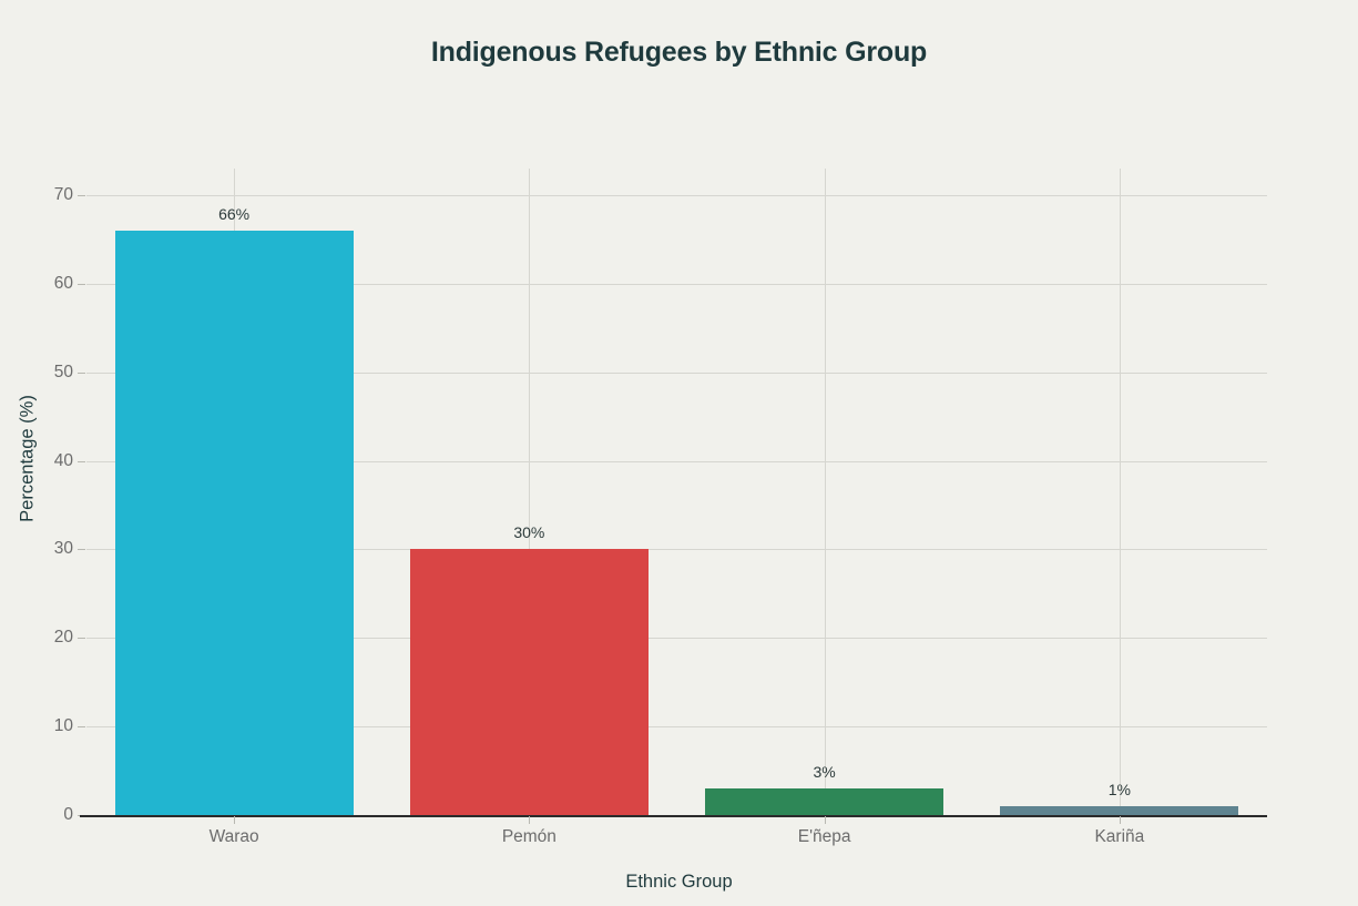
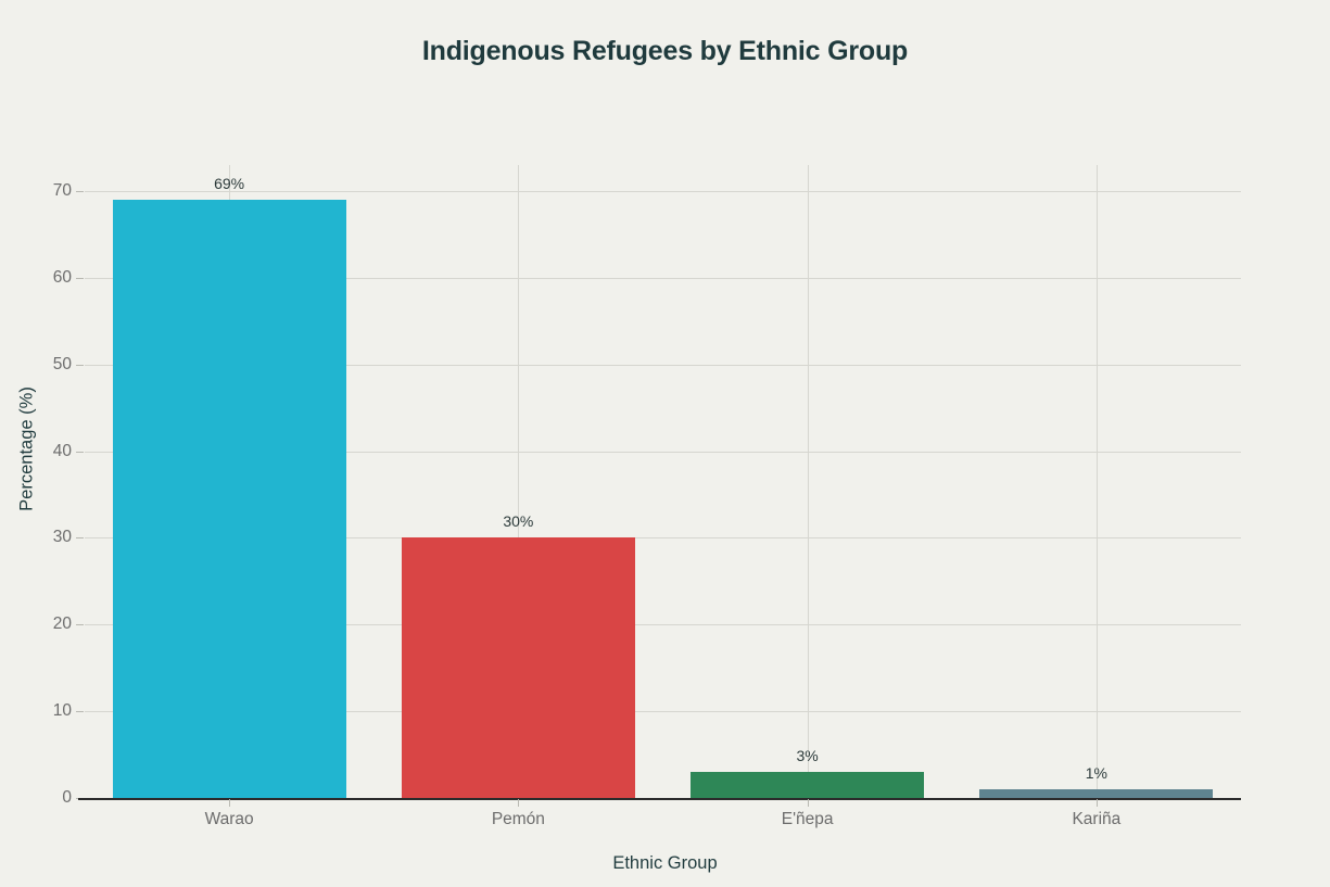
Warao: 66% -> 69%
